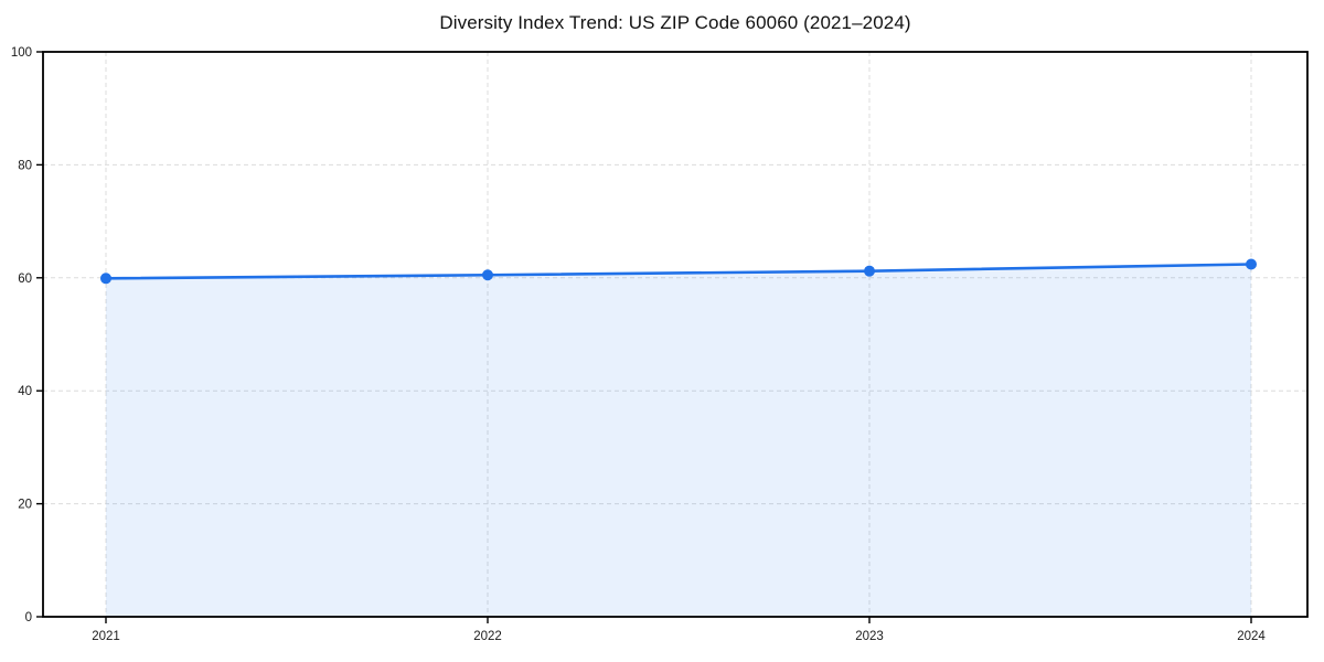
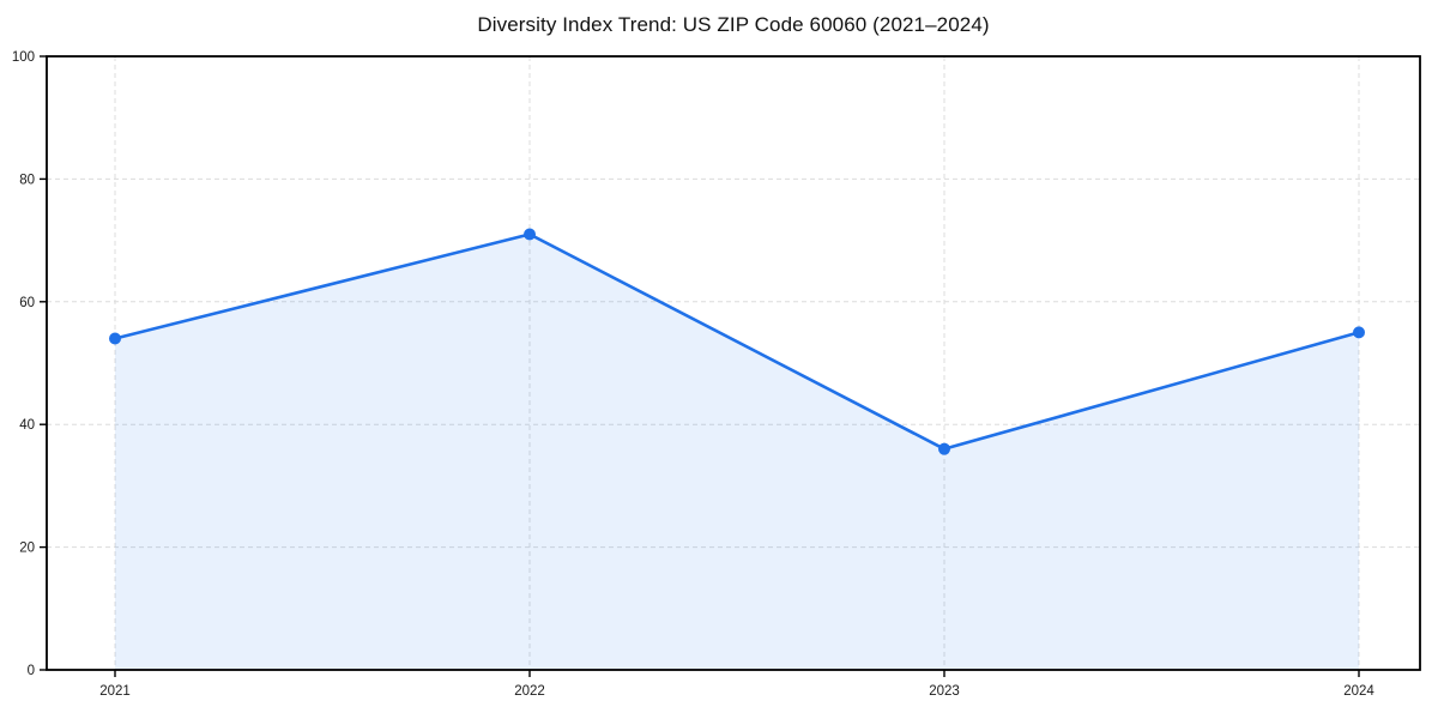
2021: 60 -> 54
2022: 60 -> 71
2023: 61 -> 36
2024: 62 -> 55
